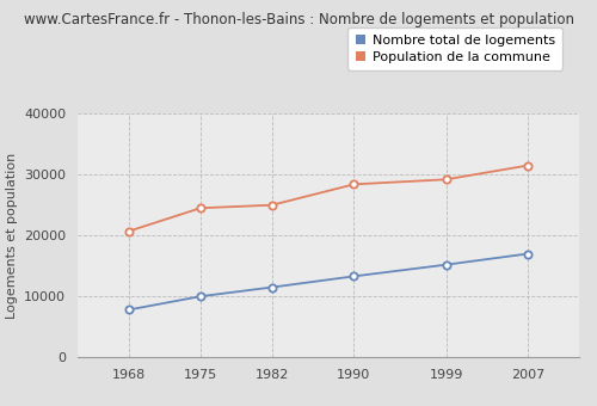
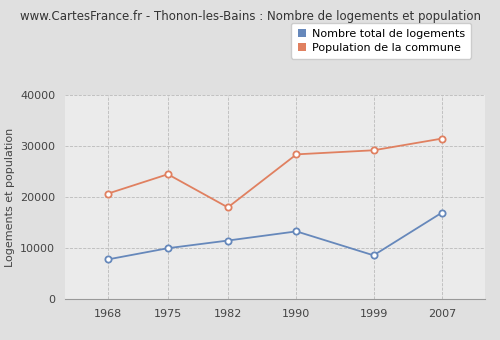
Population de la commune/1982: 25000 -> 18000
Nombre total de logements/1999: 15200 -> 8600
